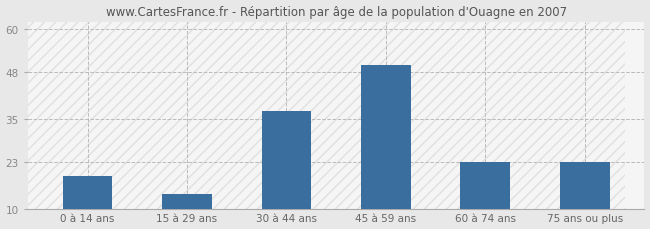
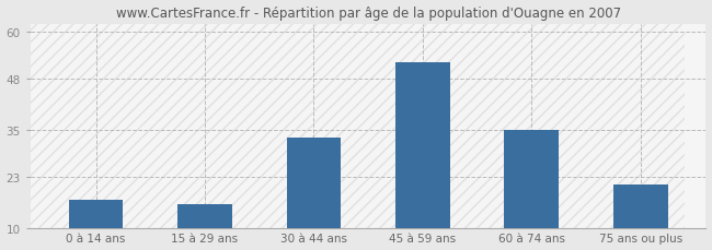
0 à 14 ans: 19 -> 17
15 à 29 ans: 14 -> 16
30 à 44 ans: 37 -> 33
45 à 59 ans: 50 -> 52
60 à 74 ans: 23 -> 35
75 ans ou plus: 23 -> 21
